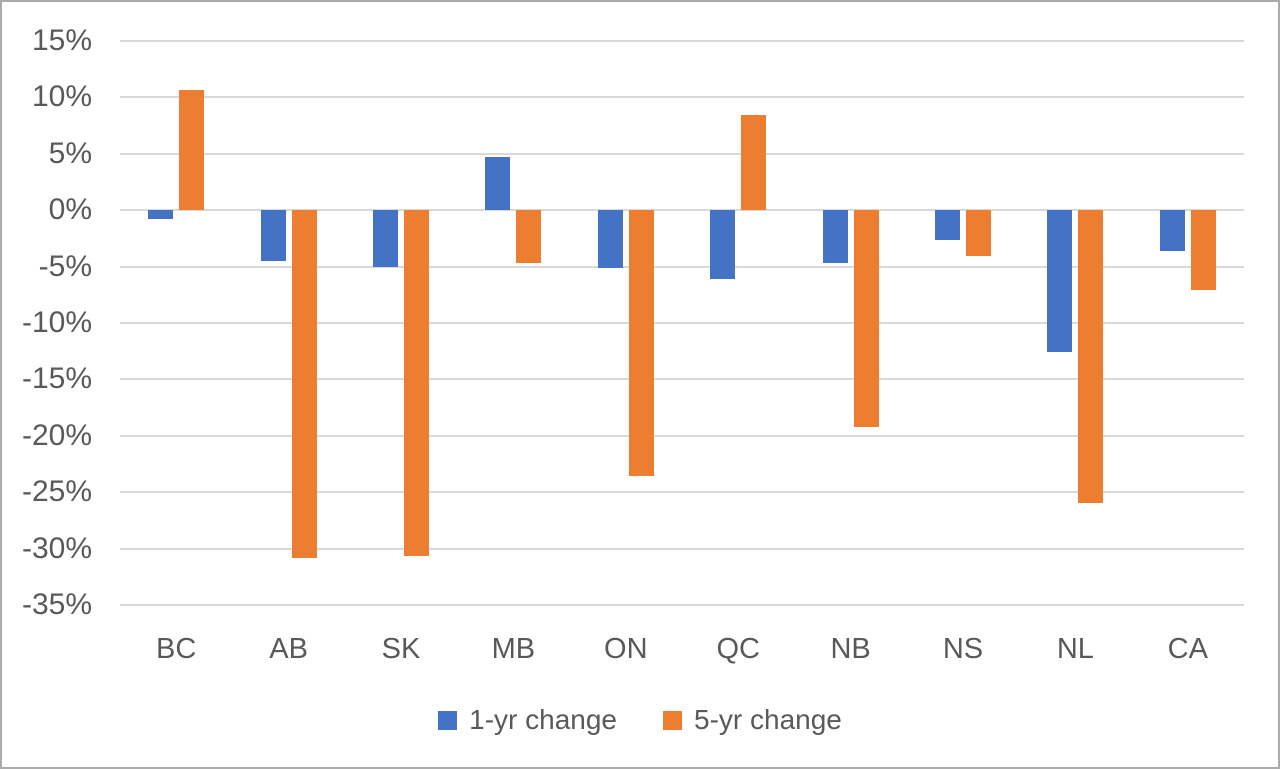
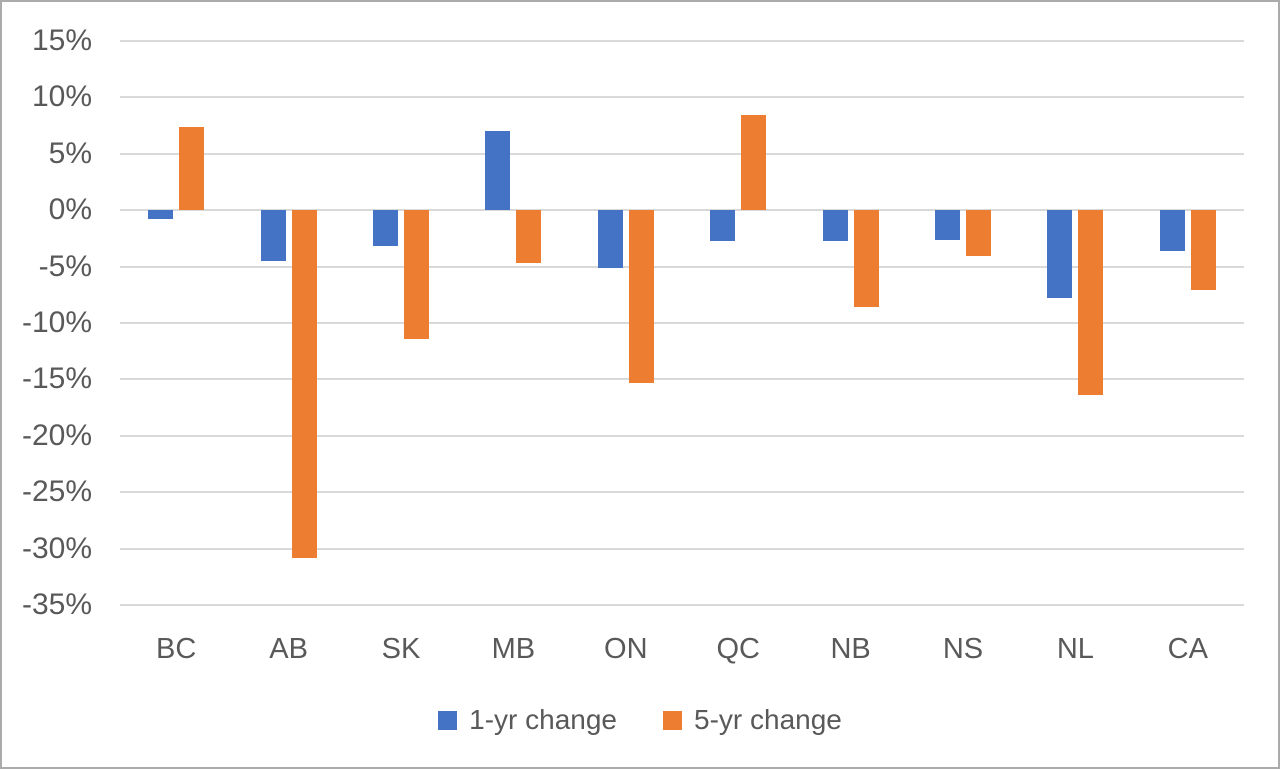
5-yr change/BC: 10.7% -> 7.4%
1-yr change/SK: -5.0% -> -3.2%
5-yr change/SK: -30.7% -> -11.4%
1-yr change/MB: 4.7% -> 7.0%
5-yr change/ON: -23.6% -> -15.3%
1-yr change/QC: -6.1% -> -2.7%
1-yr change/NB: -4.7% -> -2.7%
5-yr change/NB: -19.2% -> -8.6%
1-yr change/NL: -12.6% -> -7.8%
5-yr change/NL: -26.0% -> -16.4%
